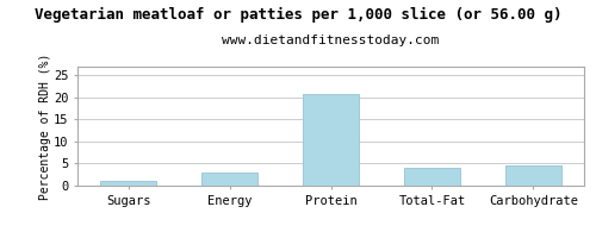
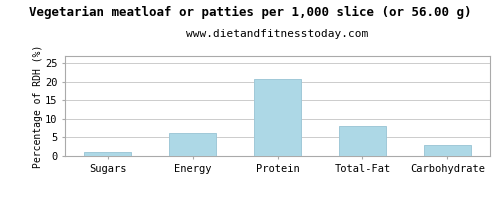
Energy: 3.0 -> 6.2
Total-Fat: 4.0 -> 8.0
Carbohydrate: 4.5 -> 3.1
